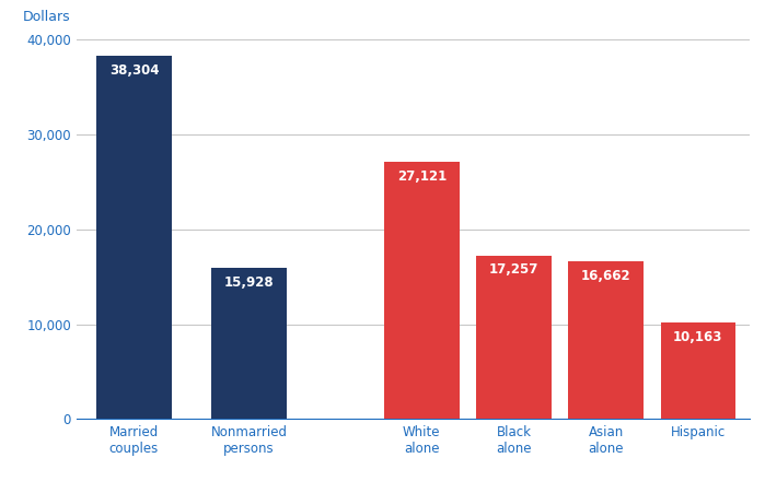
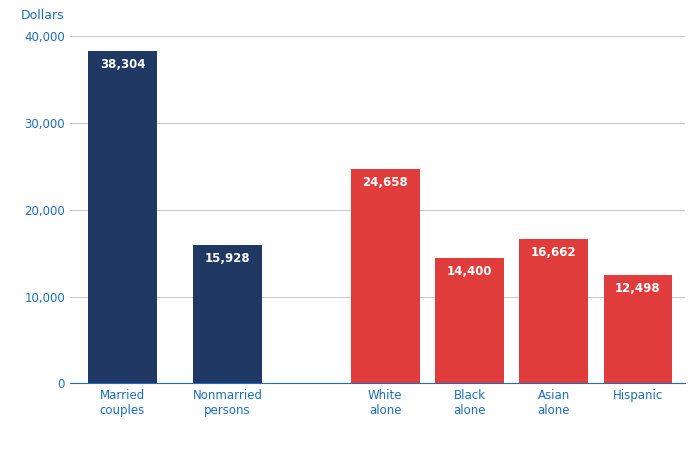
White alone: 27,121 -> 24,658
Black alone: 17,257 -> 14,400
Hispanic: 10,163 -> 12,498
